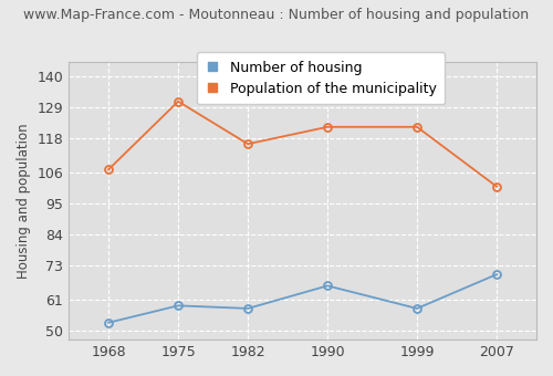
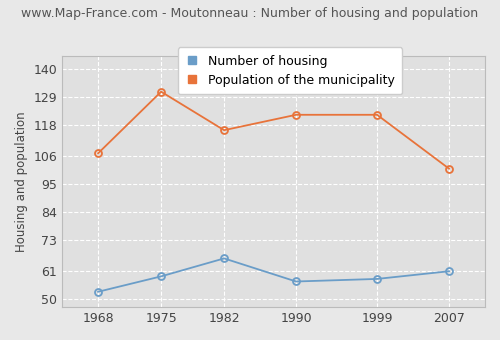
Number of housing/1982: 58 -> 66
Number of housing/1990: 66 -> 57
Number of housing/2007: 70 -> 61
